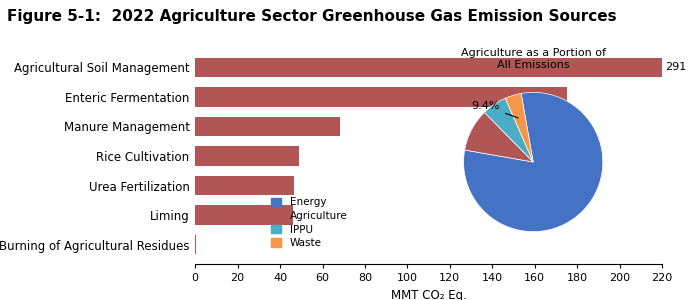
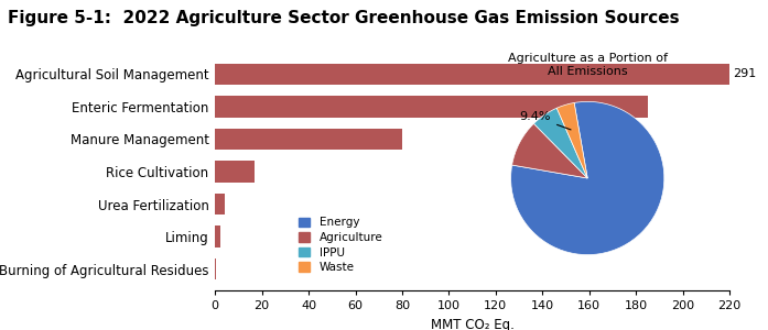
Enteric Fermentation: 175.0 -> 185.0
Manure Management: 68.0 -> 80.0
Rice Cultivation: 49.0 -> 17.0
Urea Fertilization: 46.5 -> 4.0
Liming: 46.0 -> 2.3
